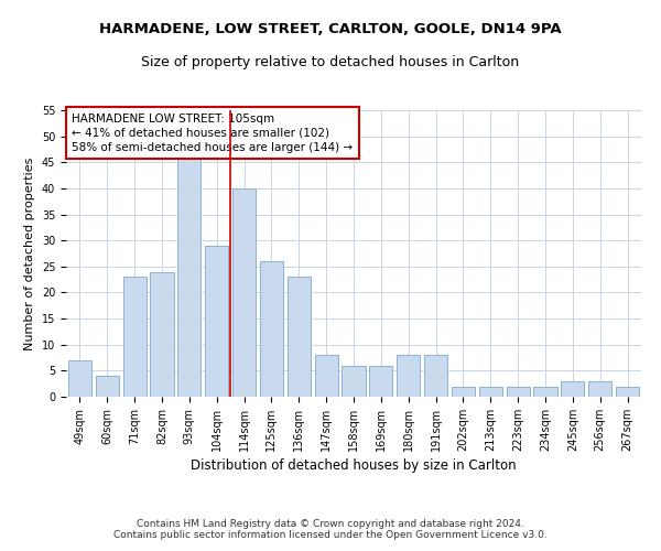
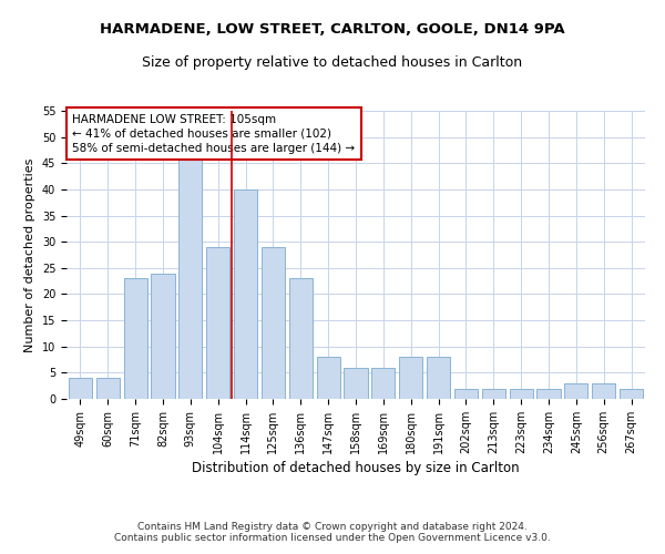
49sqm: 7 -> 4
125sqm: 26 -> 29
